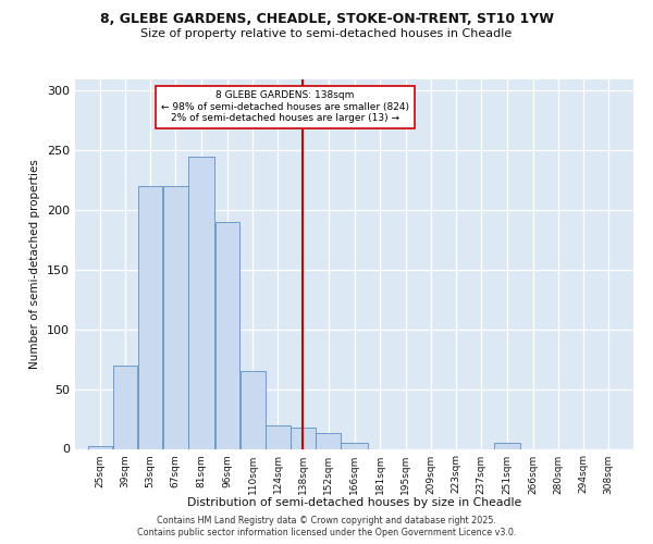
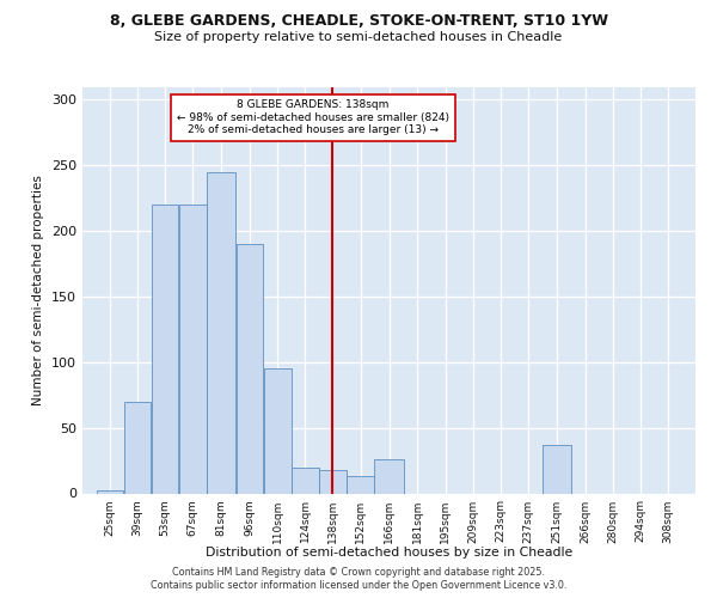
110sqm: 65 -> 95
166sqm: 5 -> 26
251sqm: 5 -> 37
